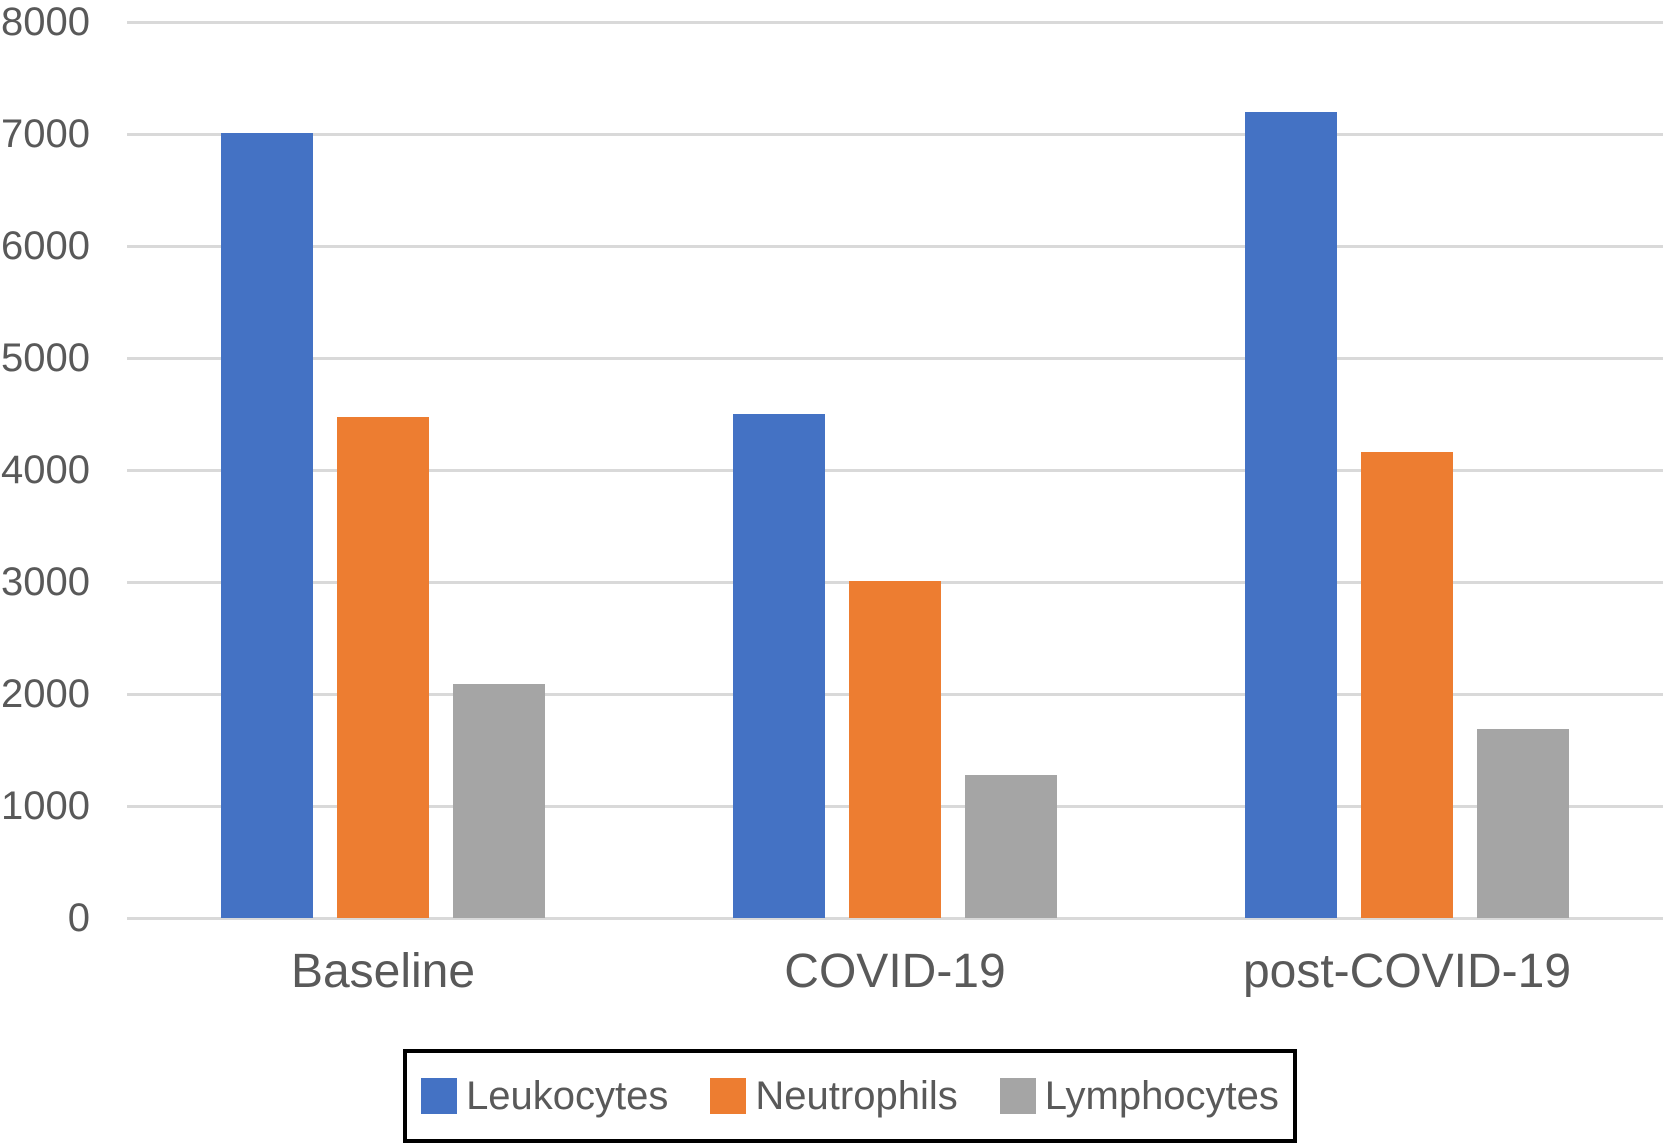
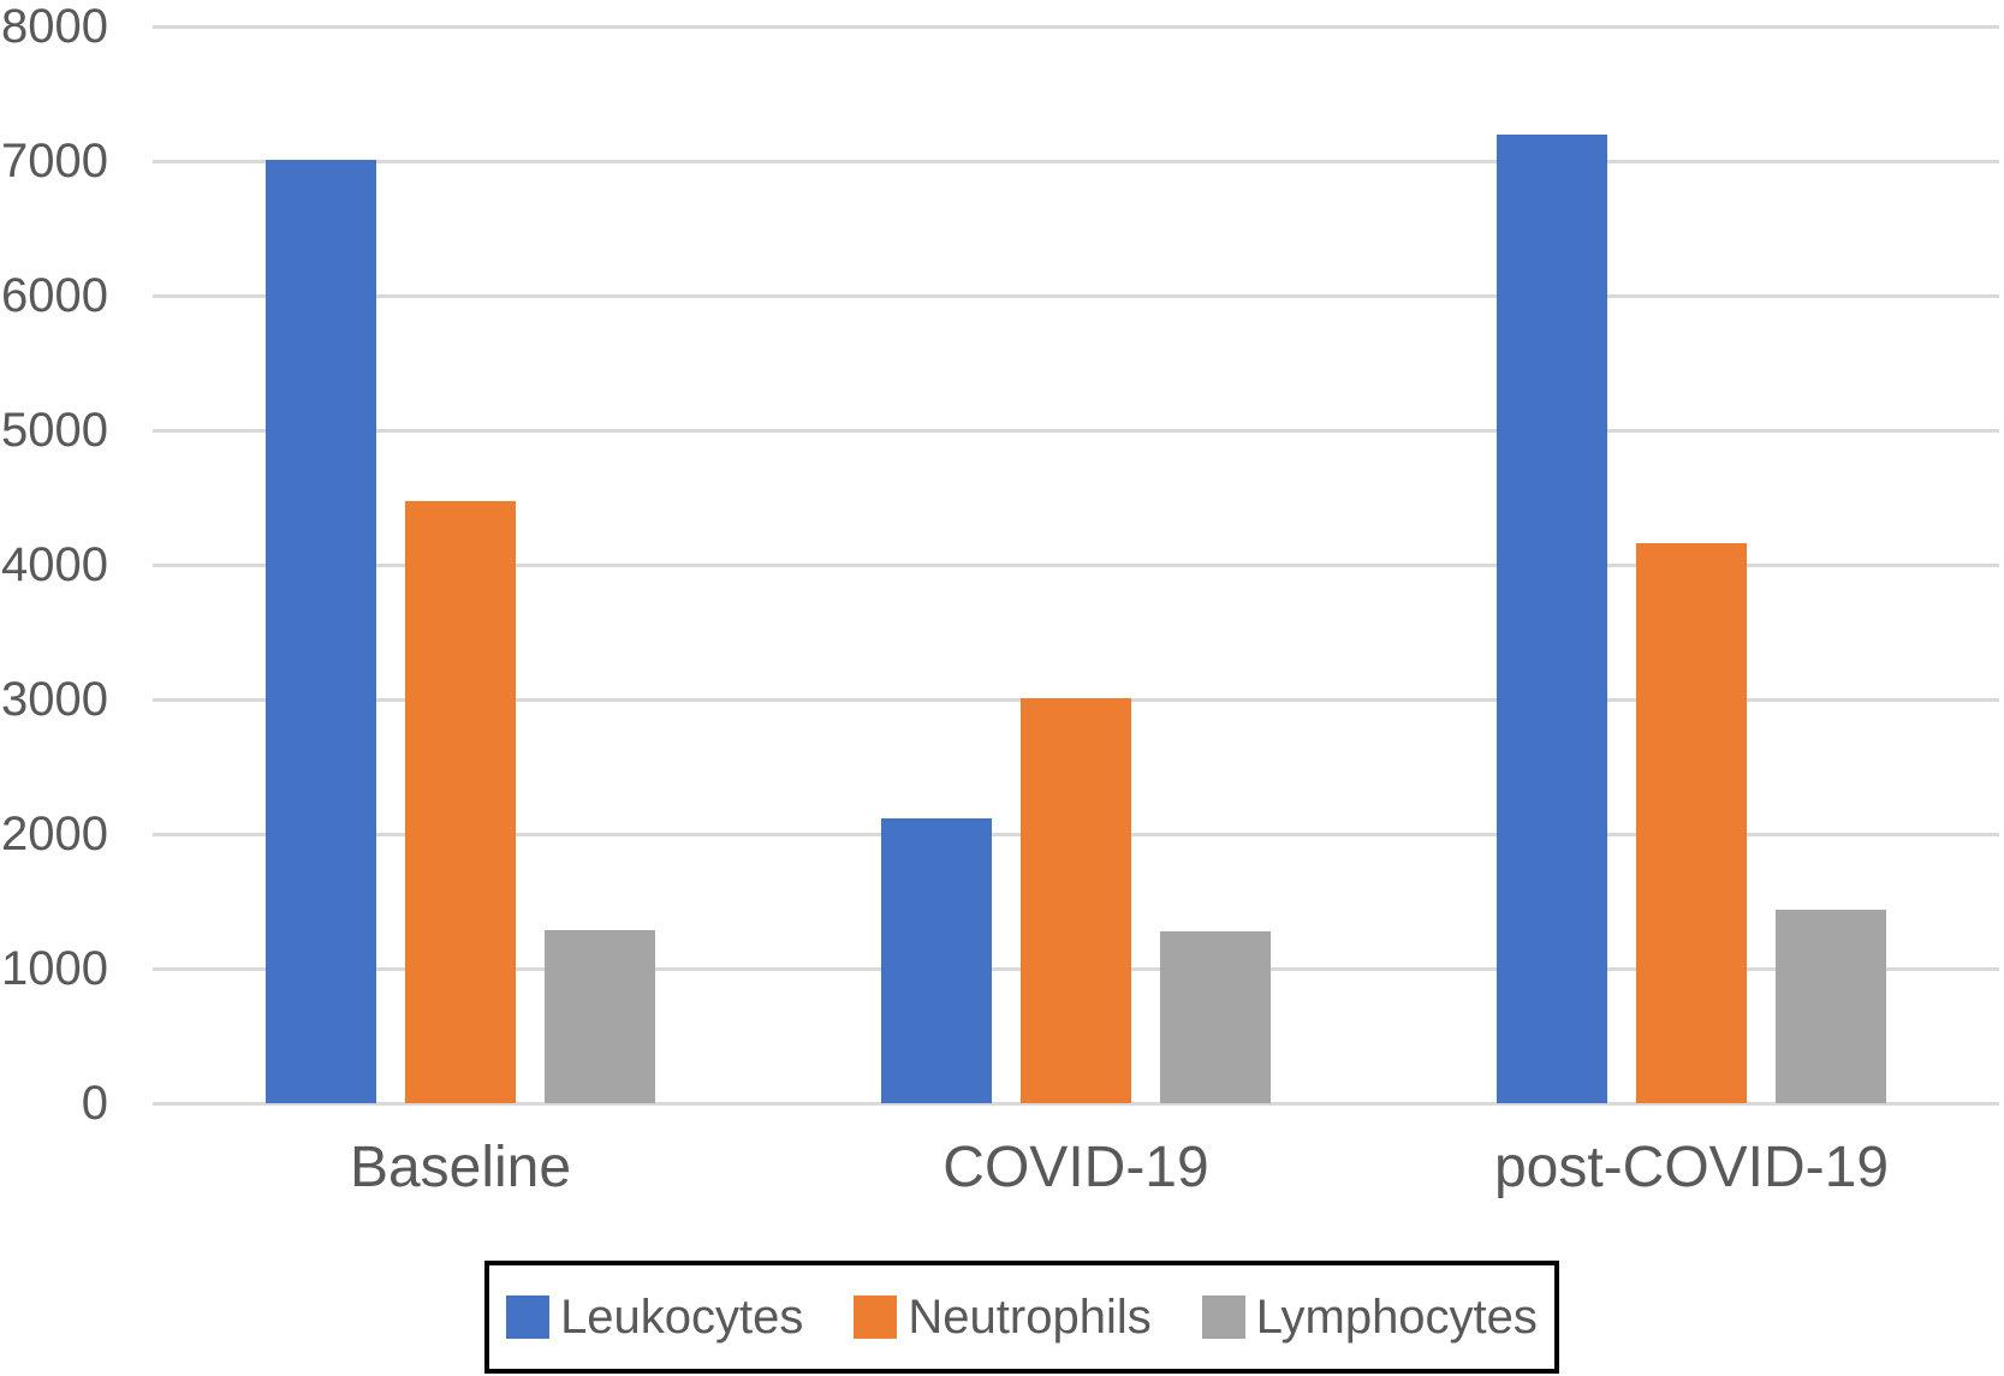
Lymphocytes/Baseline: 2090 -> 1290
Leukocytes/COVID-19: 4500 -> 2120
Lymphocytes/post-COVID-19: 1690 -> 1440
